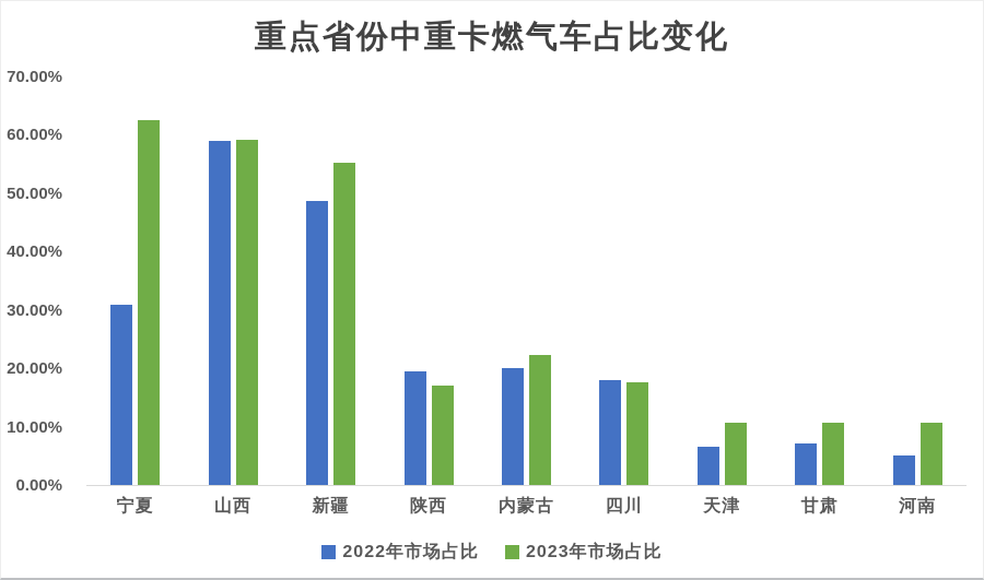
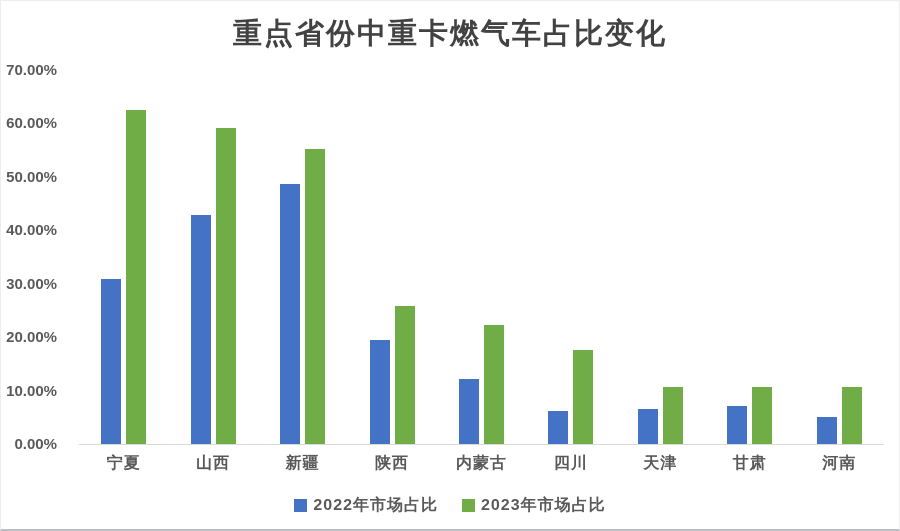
2022年市场占比/山西: 59% -> 43%
2023年市场占比/陕西: 17% -> 26%
2022年市场占比/内蒙古: 20% -> 12%
2022年市场占比/四川: 18% -> 6%
